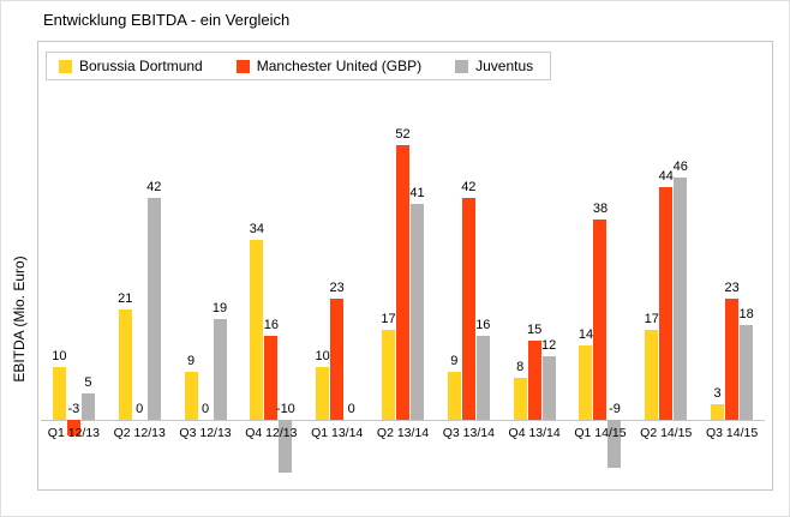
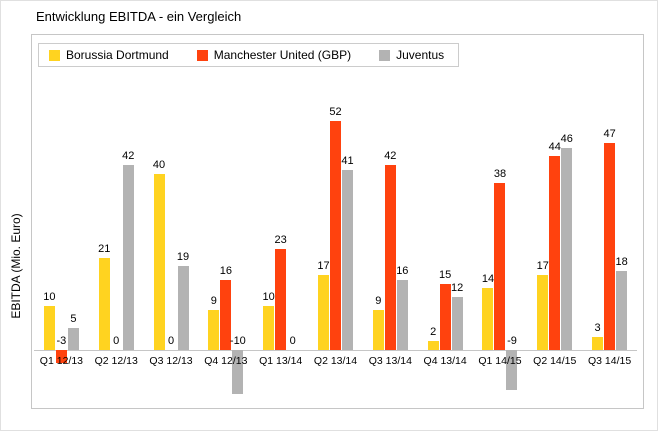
Borussia Dortmund/Q3 12/13: 9 -> 40
Borussia Dortmund/Q4 12/13: 34 -> 9
Borussia Dortmund/Q4 13/14: 8 -> 2
Manchester United (GBP)/Q3 14/15: 23 -> 47
